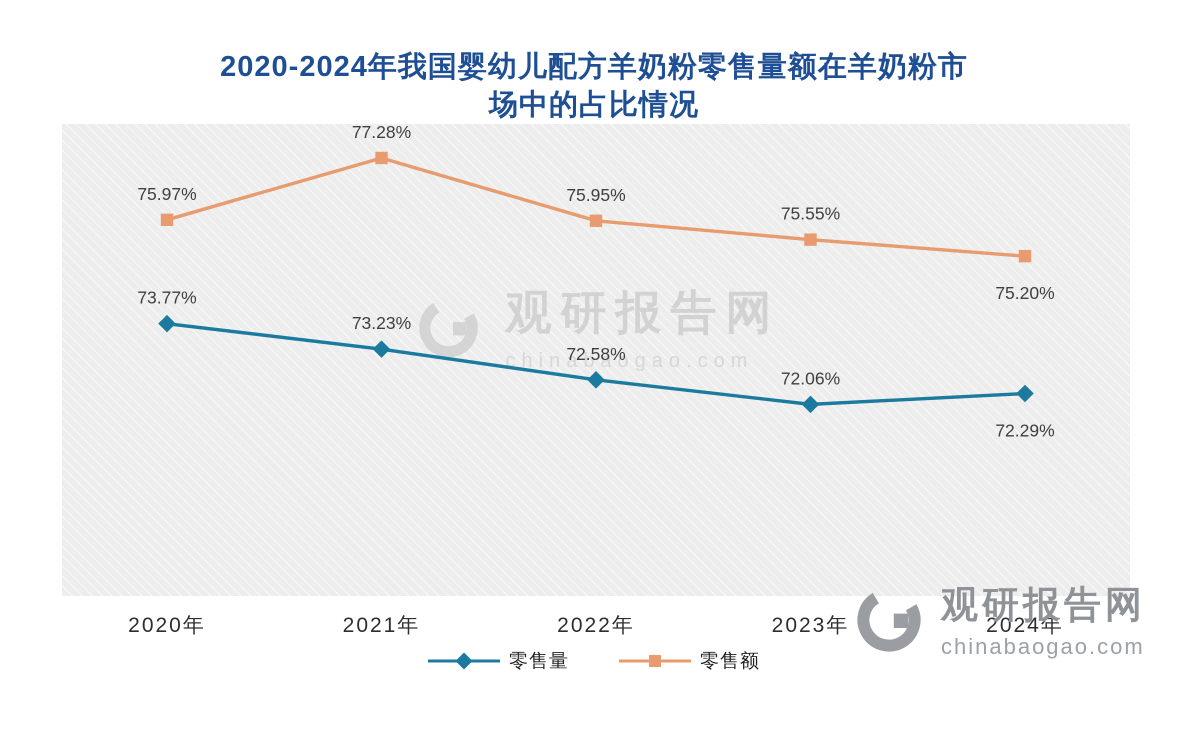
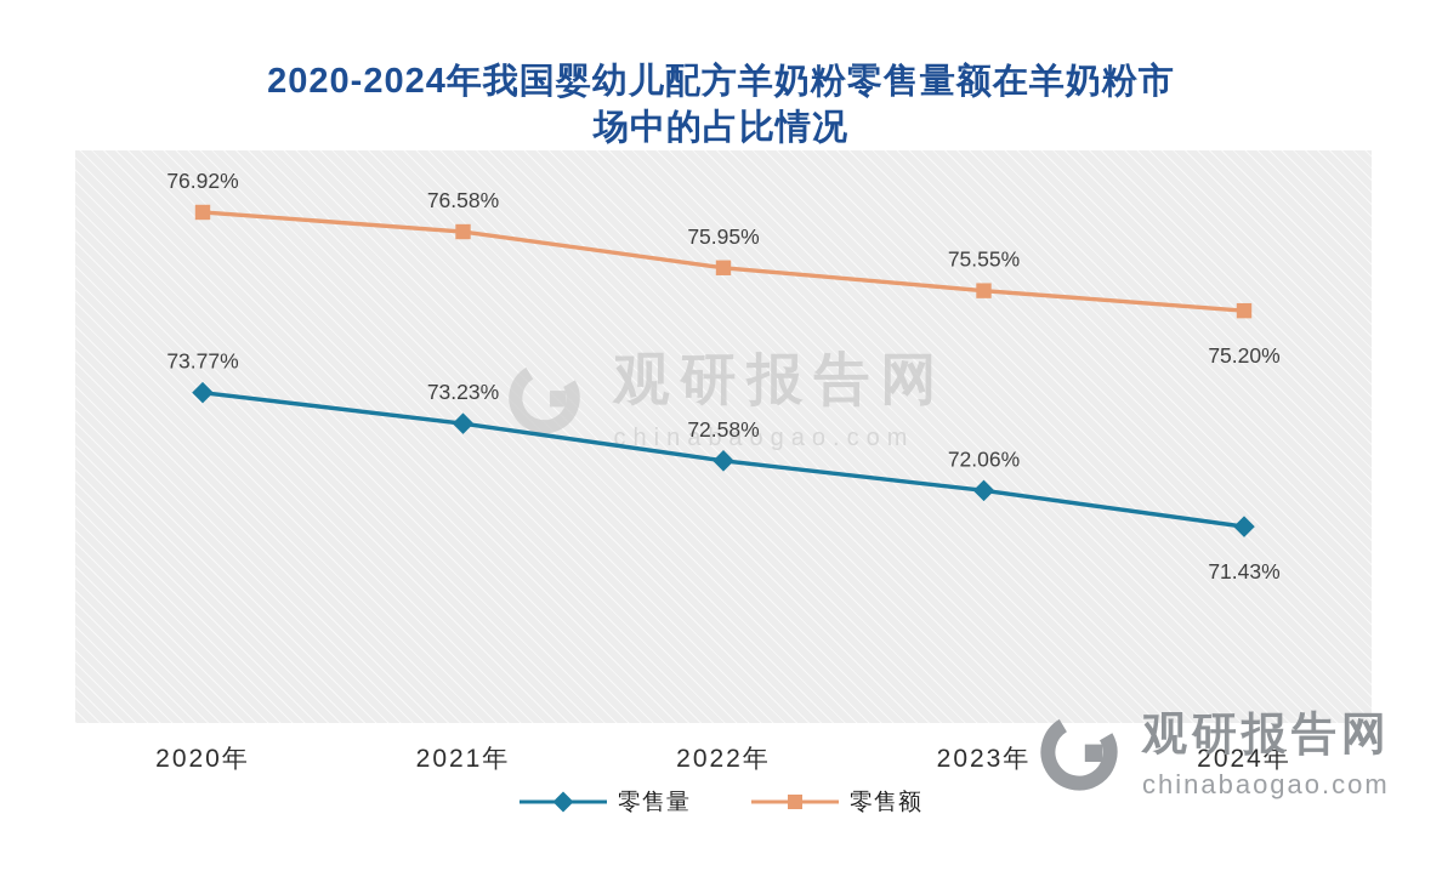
零售额/2020年: 75.97% -> 76.92%
零售额/2021年: 77.28% -> 76.58%
零售量/2024年: 72.29% -> 71.43%
